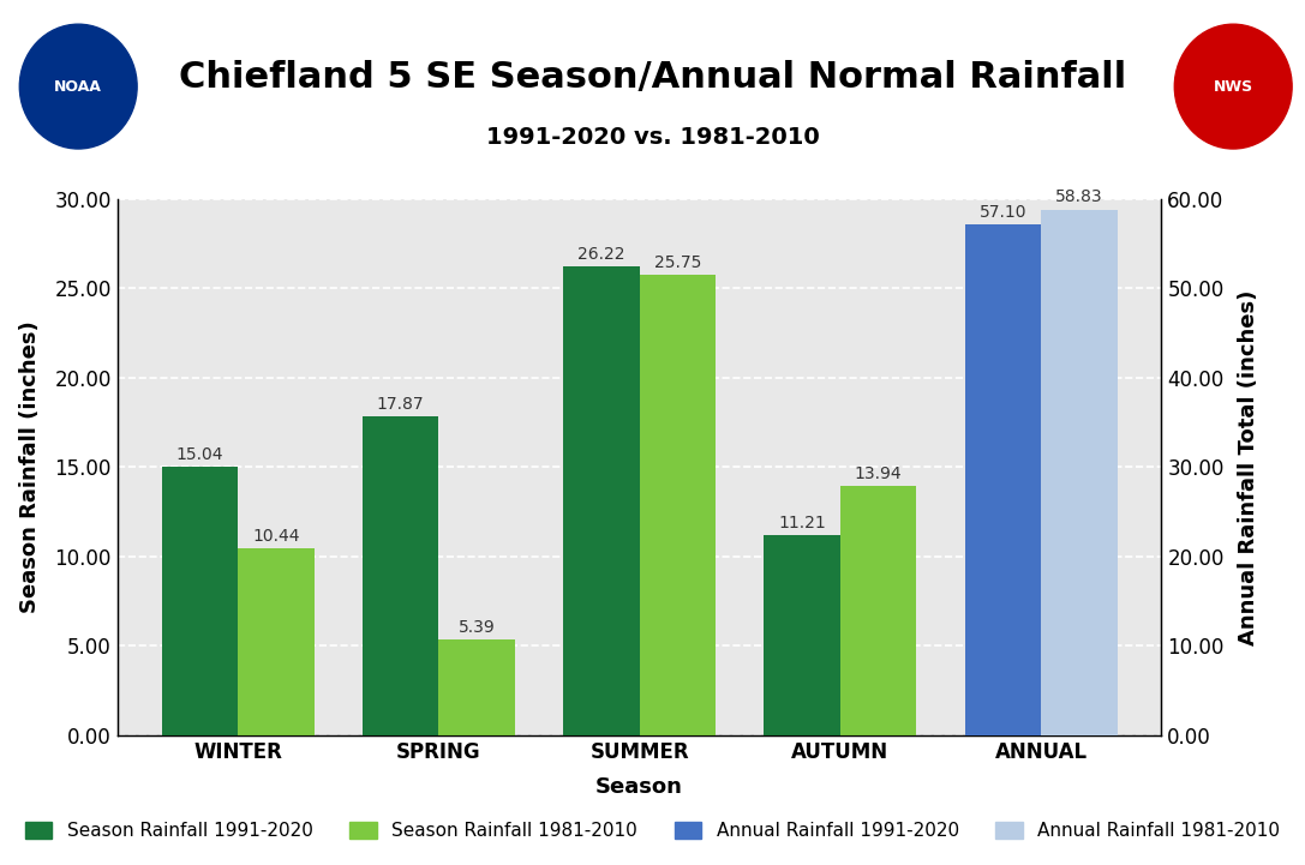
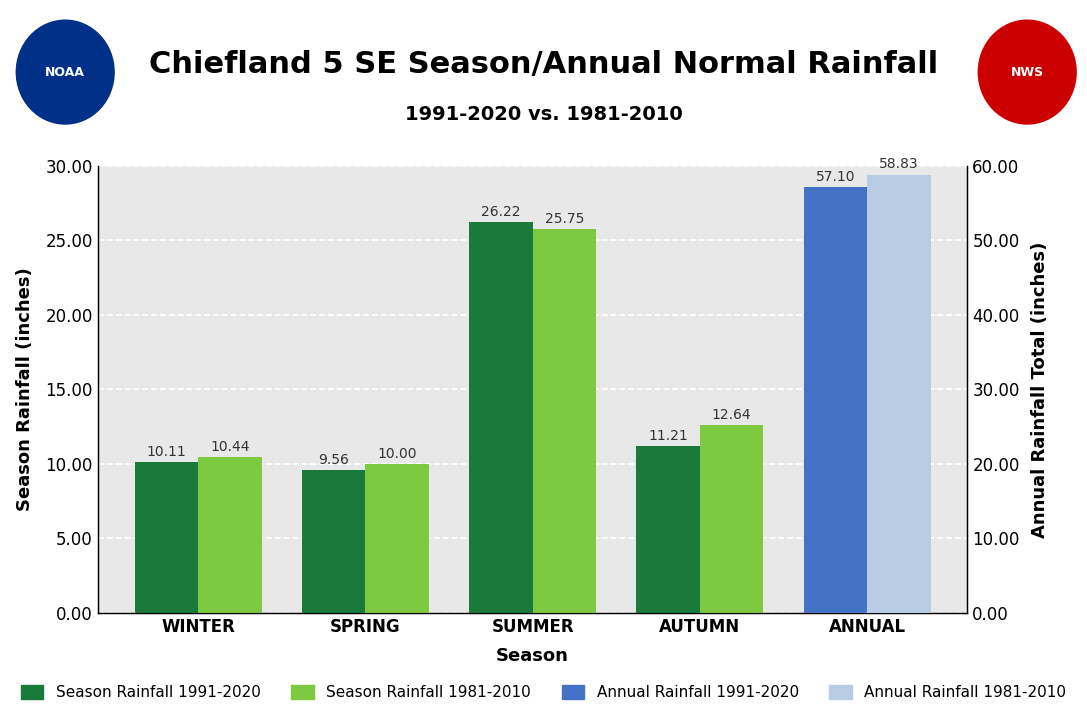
Season Rainfall 1991-2020/WINTER: 15.04 -> 10.11
Season Rainfall 1991-2020/SPRING: 17.87 -> 9.56
Season Rainfall 1981-2010/SPRING: 5.39 -> 10.00
Season Rainfall 1981-2010/AUTUMN: 13.94 -> 12.64
